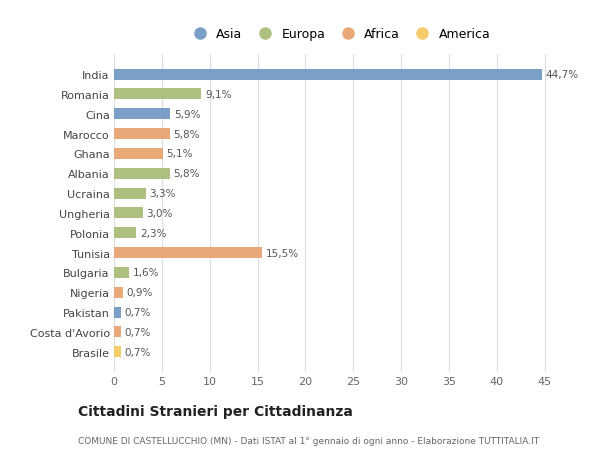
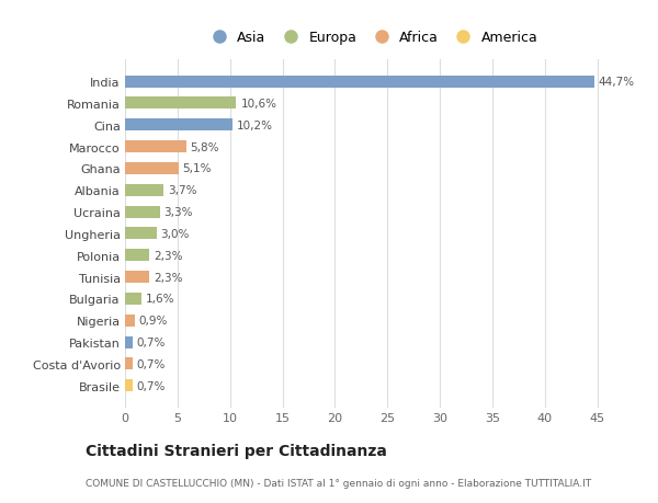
Romania: 9,1% -> 10,6%
Cina: 5,9% -> 10,2%
Albania: 5,8% -> 3,7%
Tunisia: 15,5% -> 2,3%
